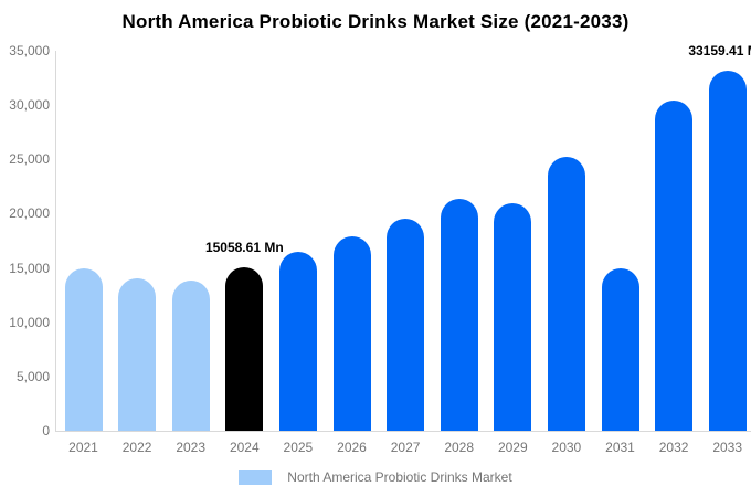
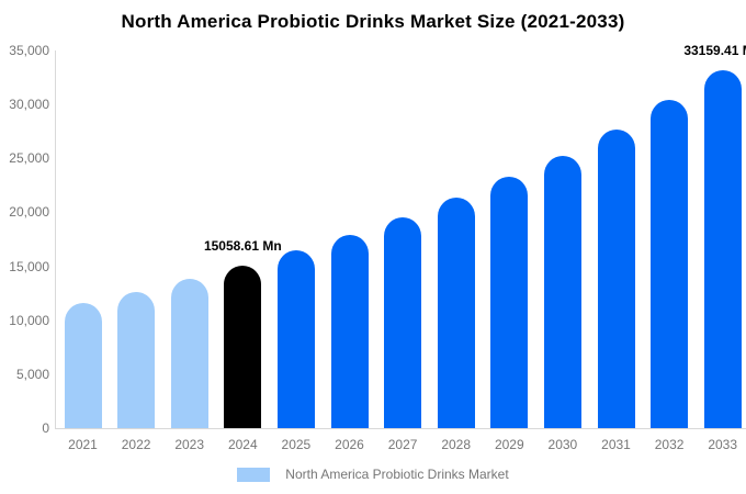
2021: 15000 -> 12000
2022: 14000 -> 13000
2029: 21000 -> 23000
2031: 15000 -> 28000
